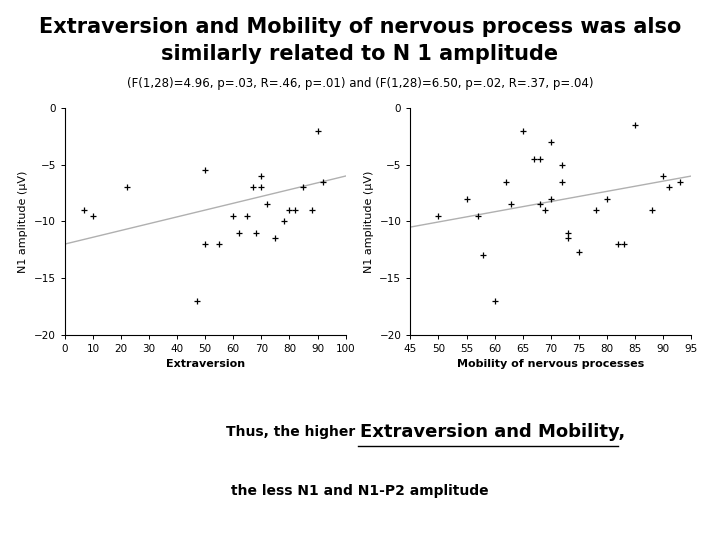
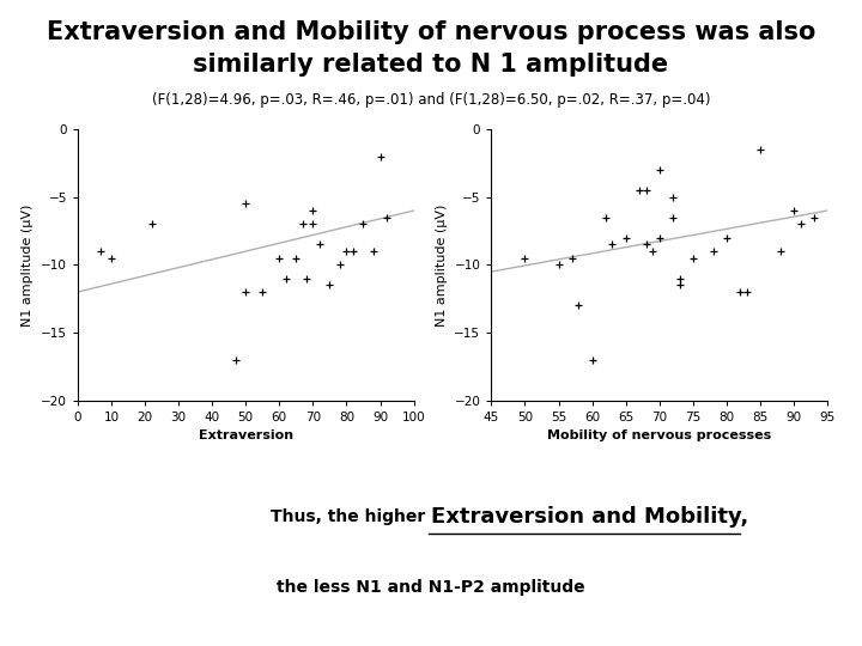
55: -8.0 -> -10.0
65: -2.0 -> -8.0
75: -12.7 -> -9.5
